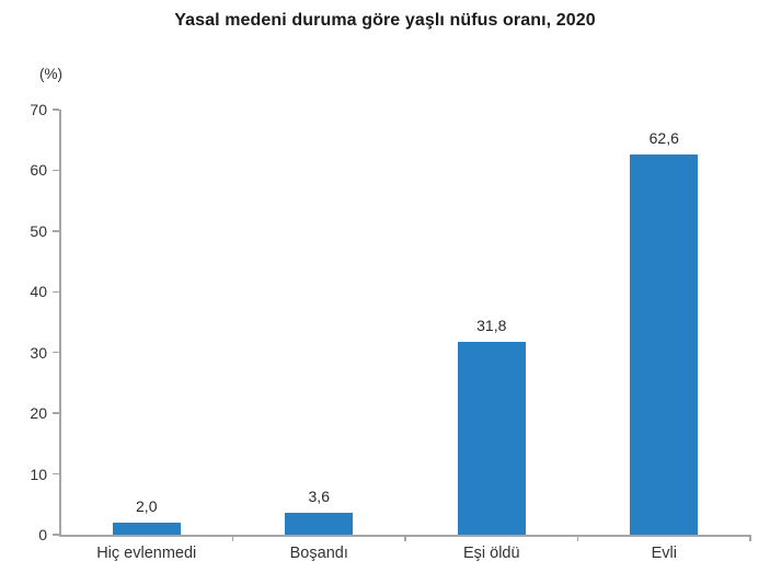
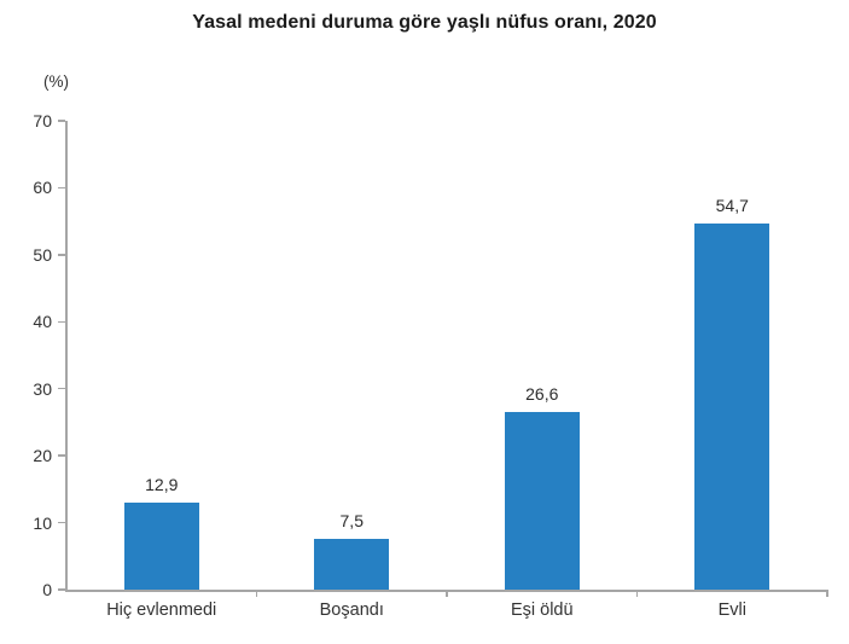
Hiç evlenmedi: 2,0 -> 12,9
Boşandı: 3,6 -> 7,5
Eşi öldü: 31,8 -> 26,6
Evli: 62,6 -> 54,7
